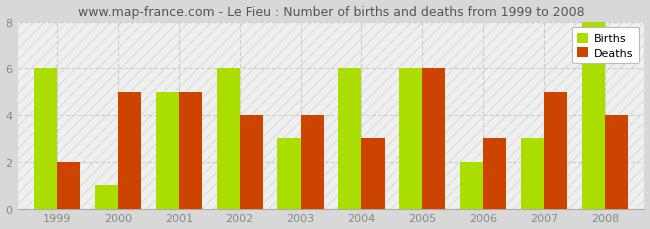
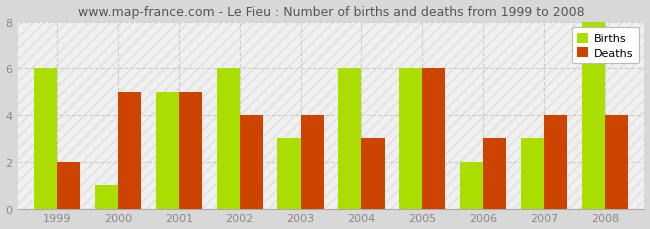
Deaths/2007: 5 -> 4
